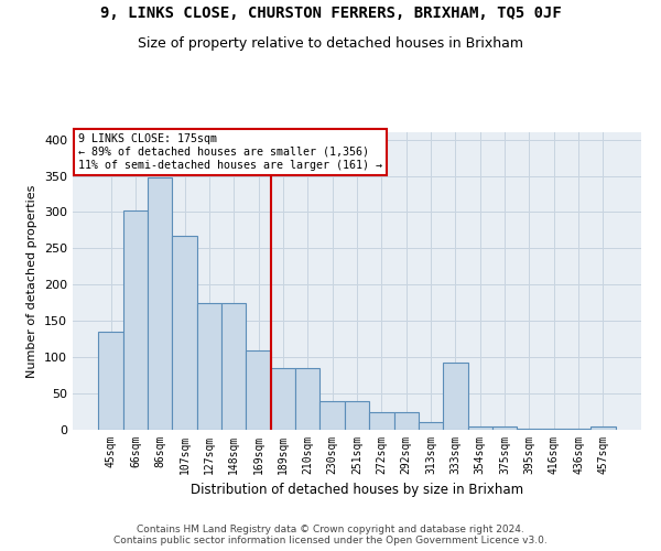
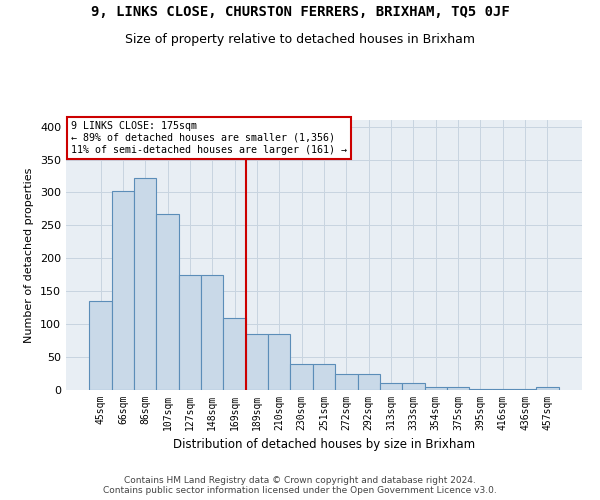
86sqm: 348 -> 322
333sqm: 92 -> 10
